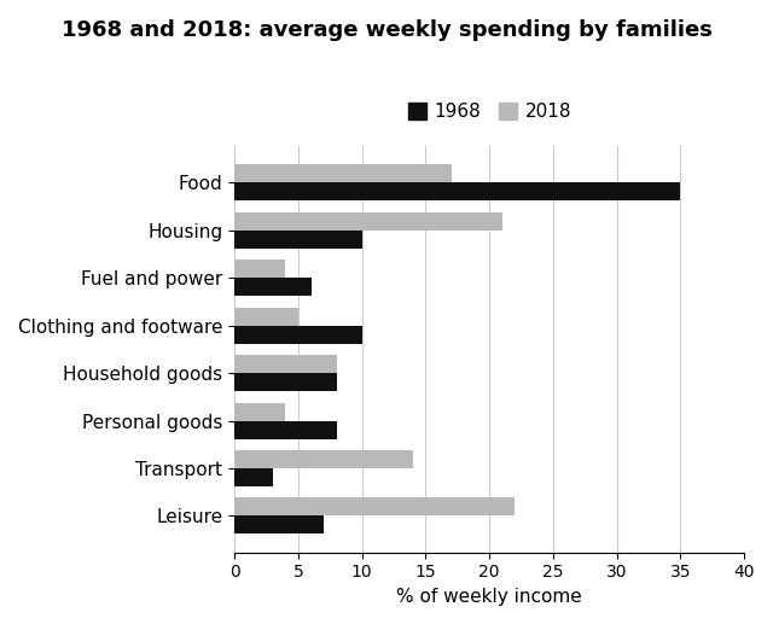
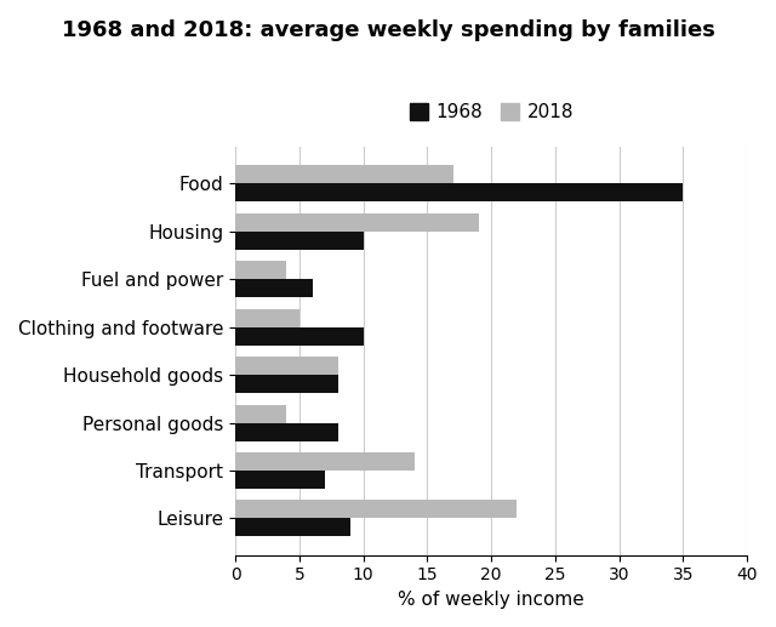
2018/Housing: 21 -> 19
1968/Transport: 3 -> 7
1968/Leisure: 7 -> 9
